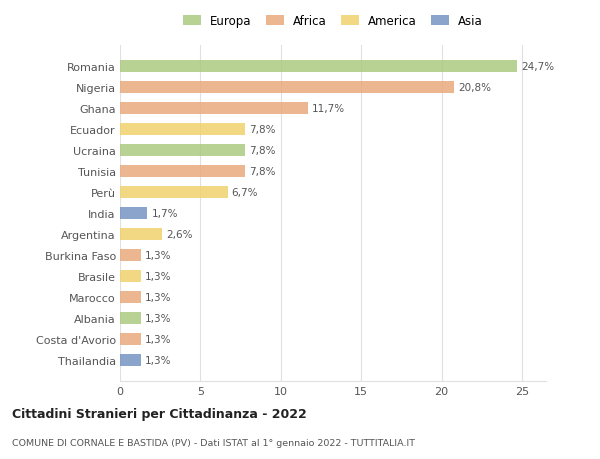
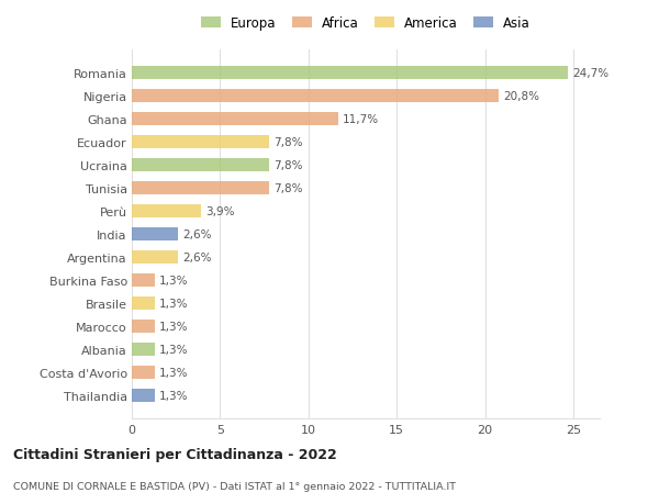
Perù: 6,7% -> 3,9%
India: 1,7% -> 2,6%
